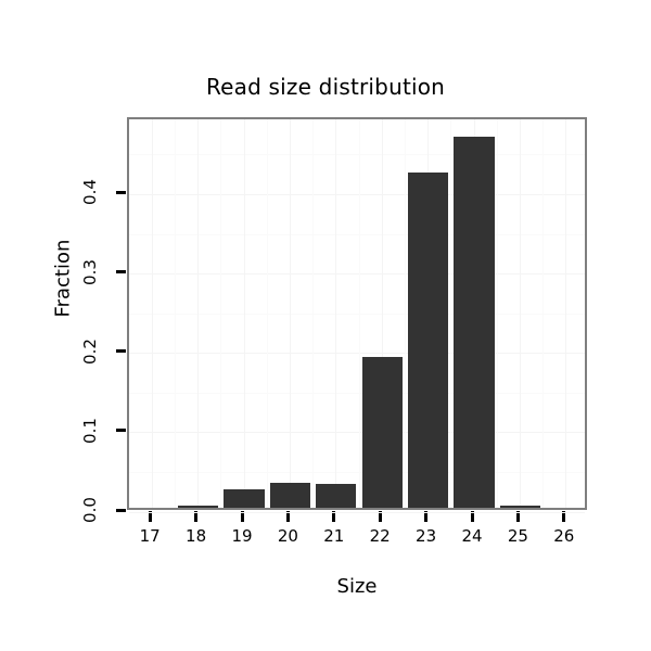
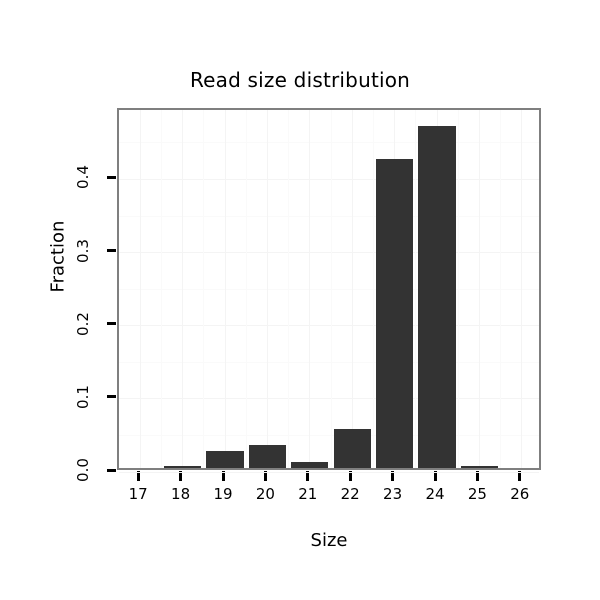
21: 0.03 -> 0.01
22: 0.19 -> 0.05
